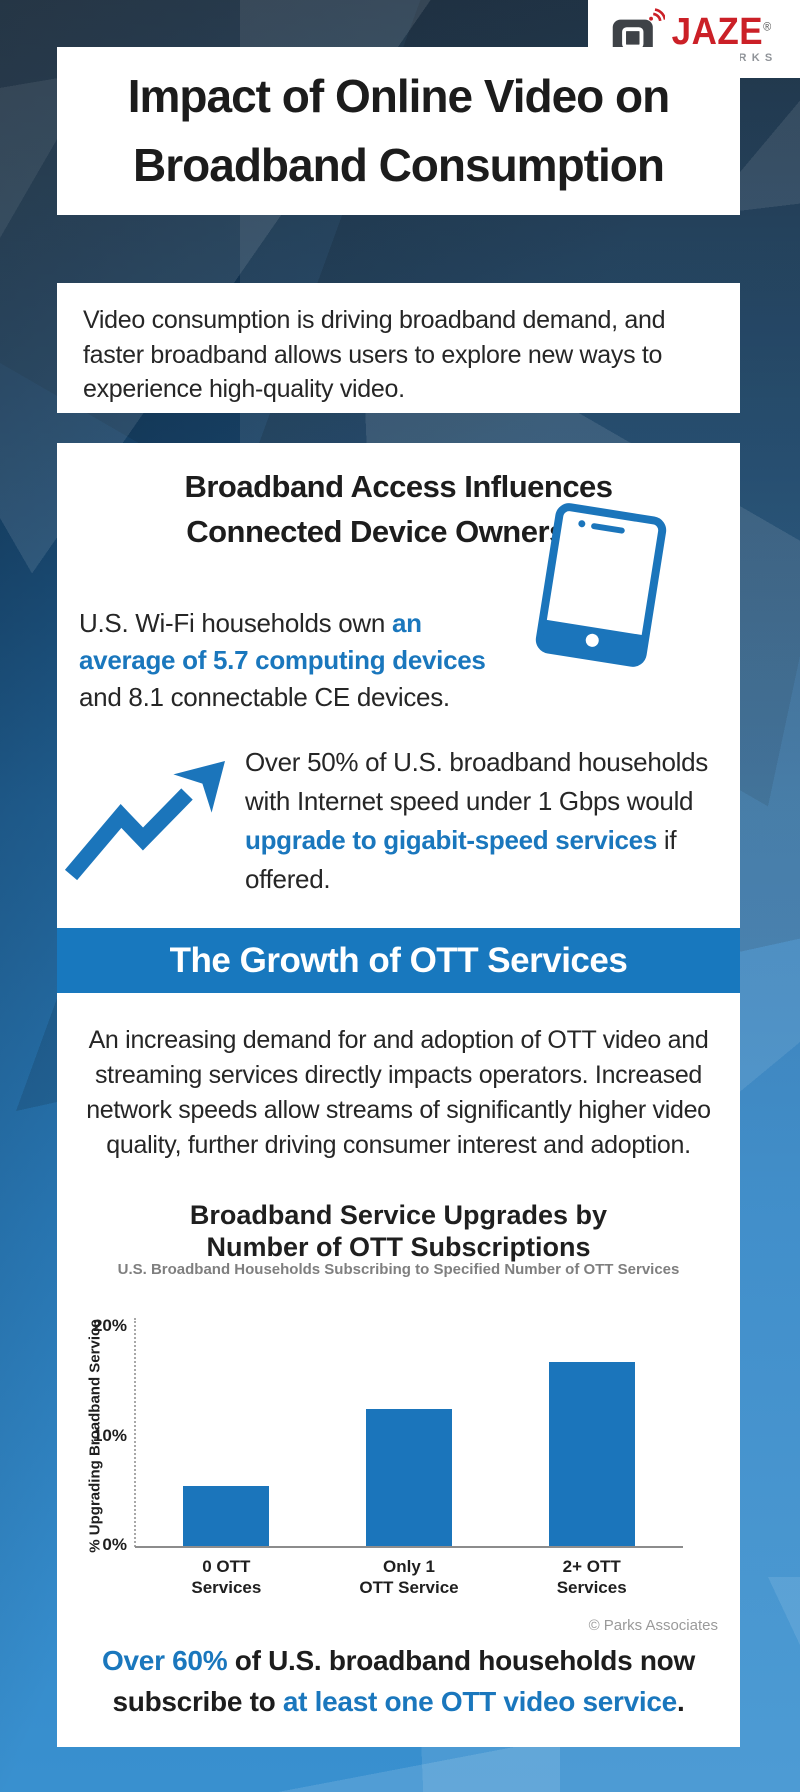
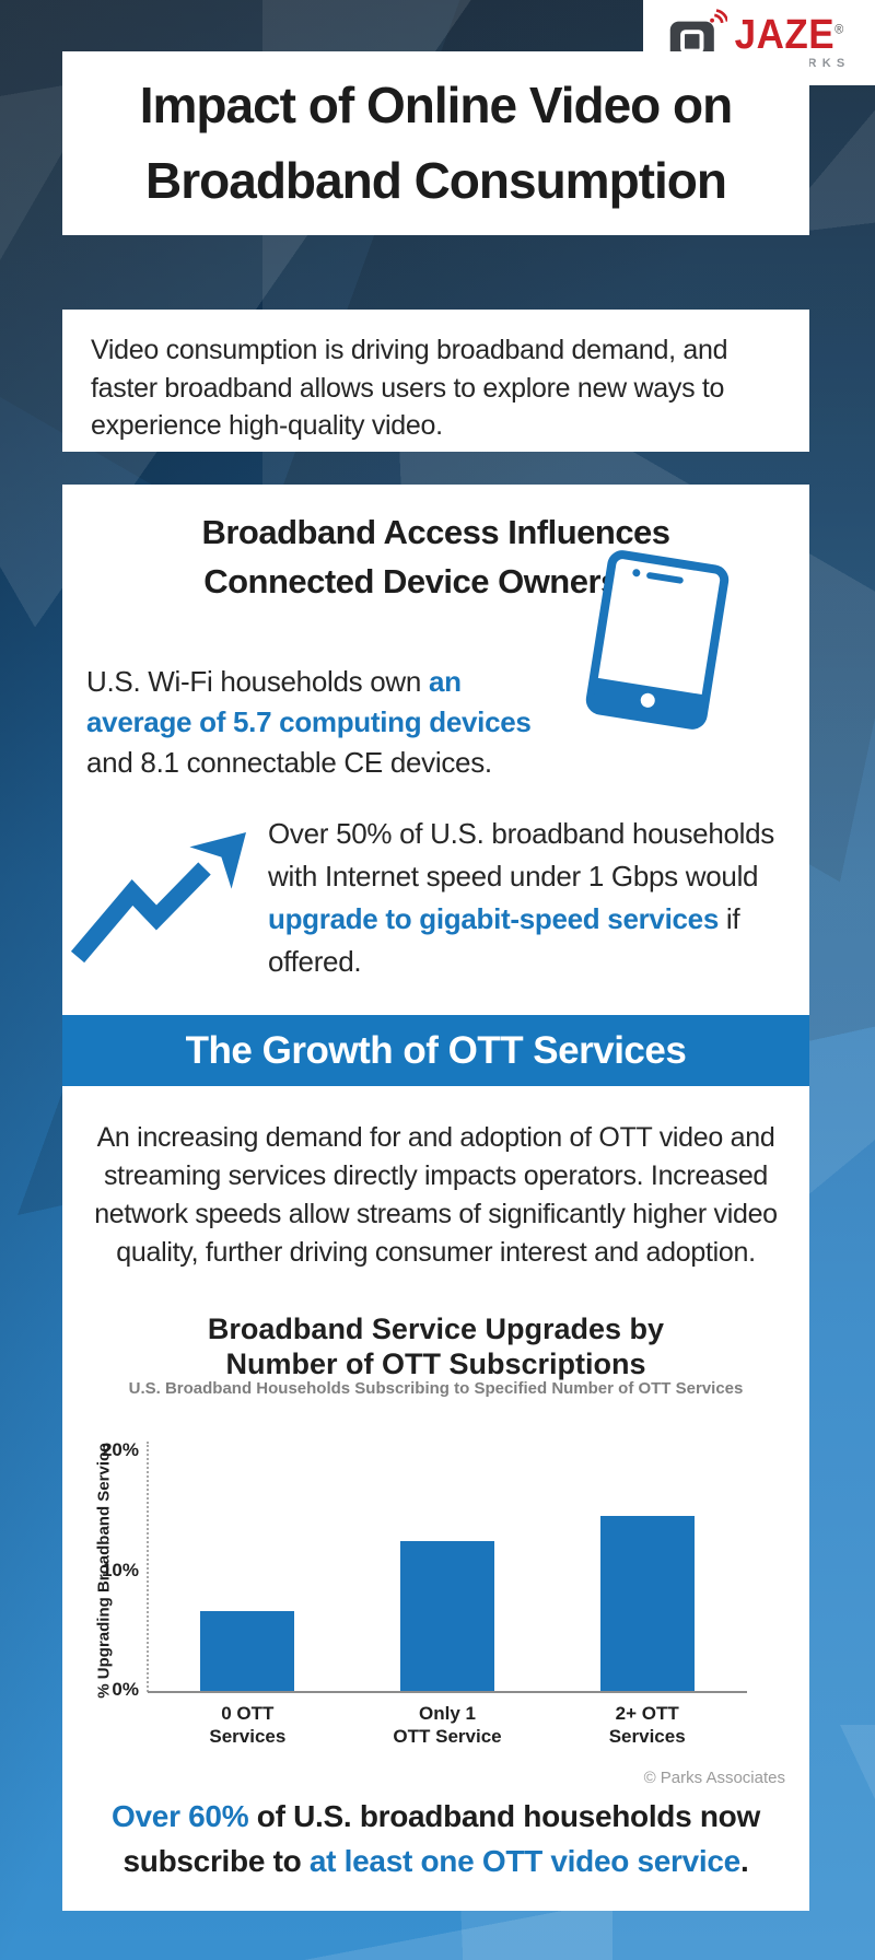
0 OTT Services: 5.5% -> 6.7%
2+ OTT Services: 16.8% -> 14.6%
